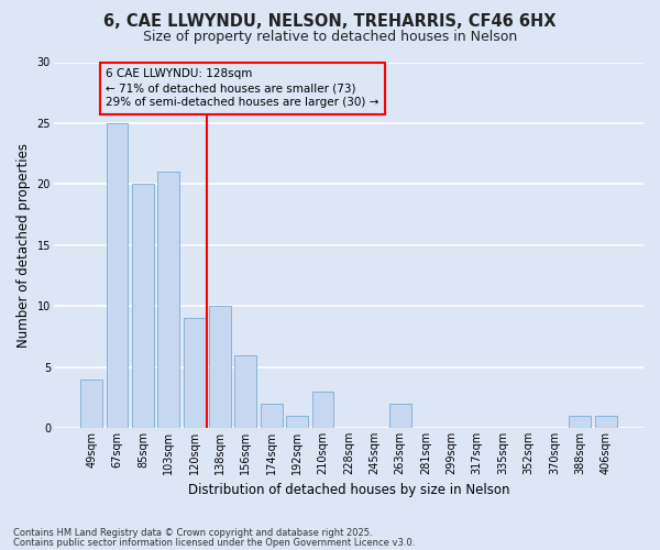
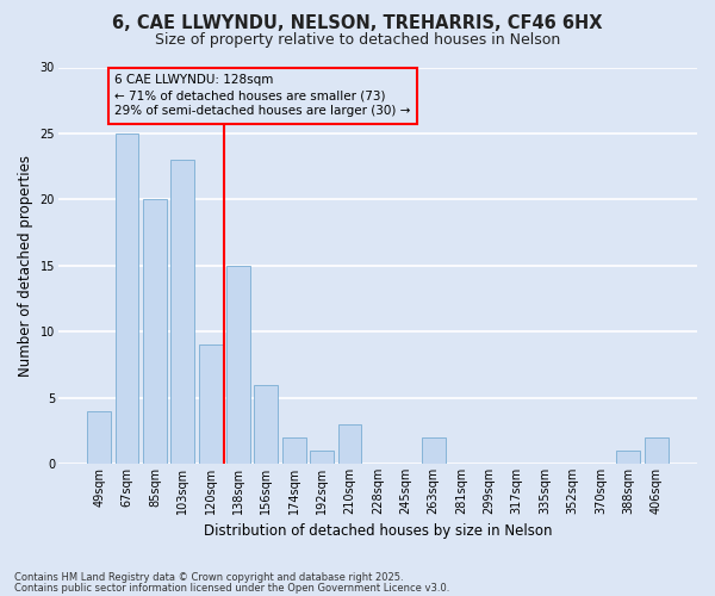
103sqm: 21 -> 23
138sqm: 10 -> 15
406sqm: 1 -> 2
